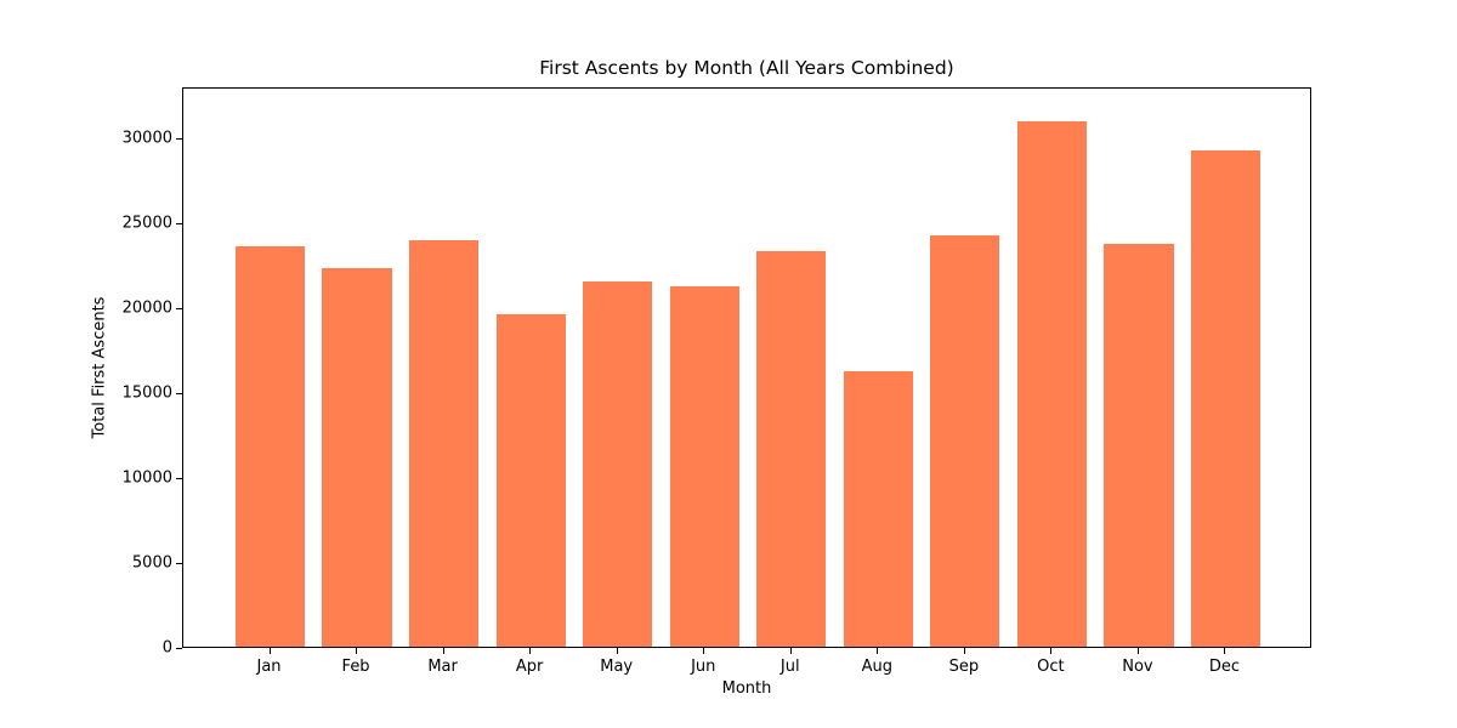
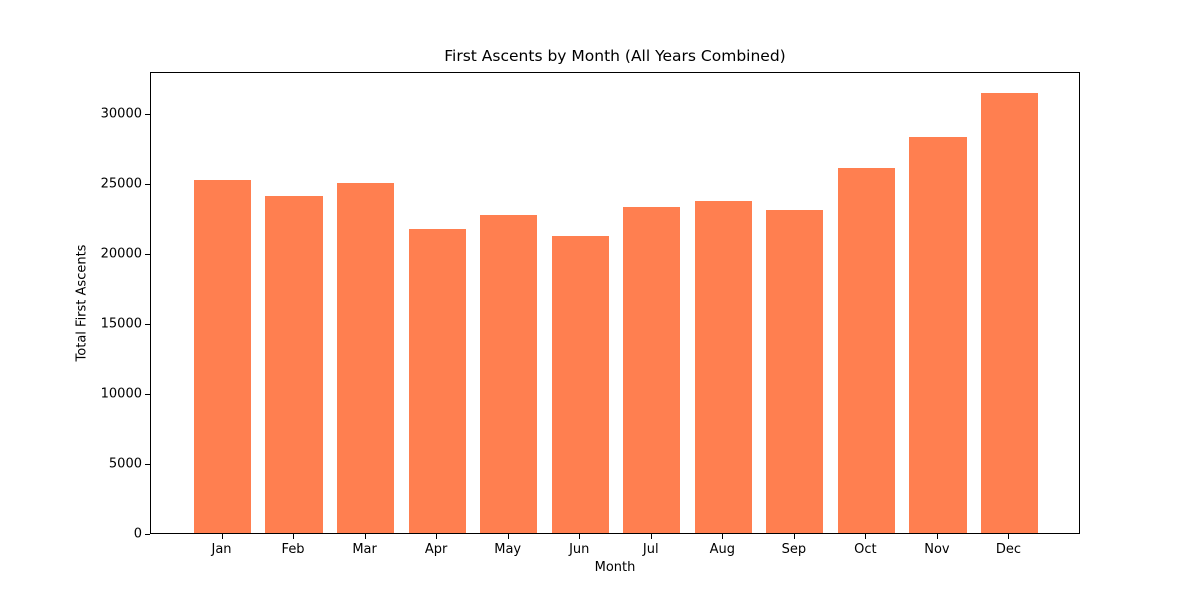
Jan: 23600 -> 25200
Feb: 22300 -> 24000
Mar: 23900 -> 25000
Apr: 19600 -> 21700
May: 21500 -> 22800
Aug: 16200 -> 23800
Sep: 24200 -> 23100
Oct: 30900 -> 26000
Nov: 23700 -> 28300
Dec: 29200 -> 31400
